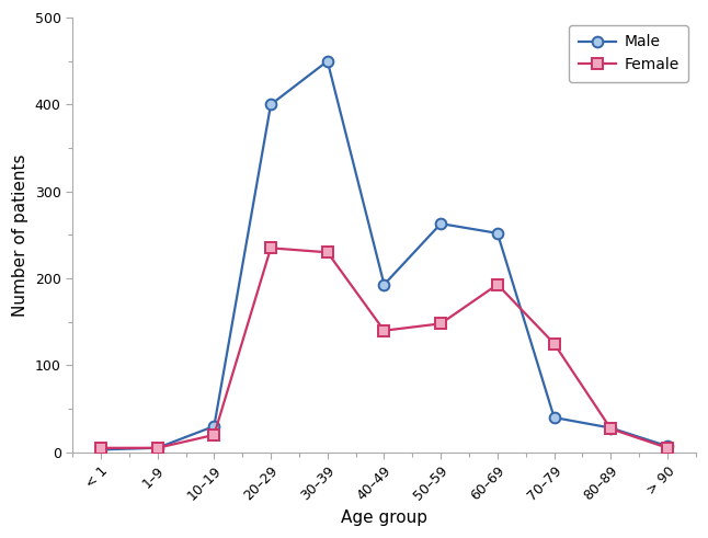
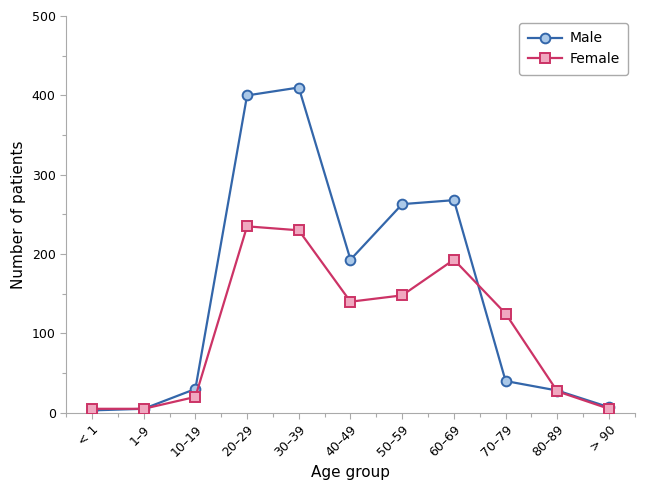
Male/30–39: 450 -> 410
Male/60–69: 252 -> 268
